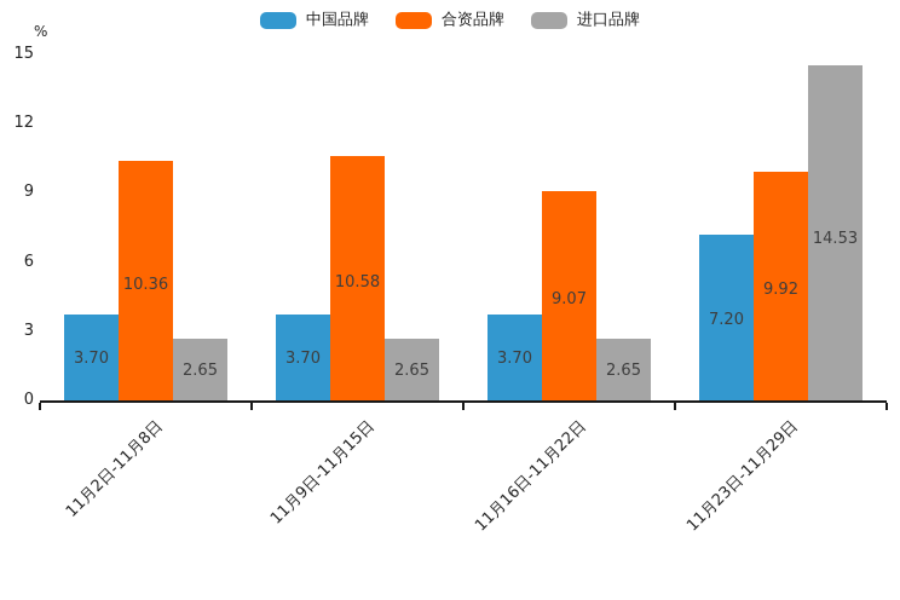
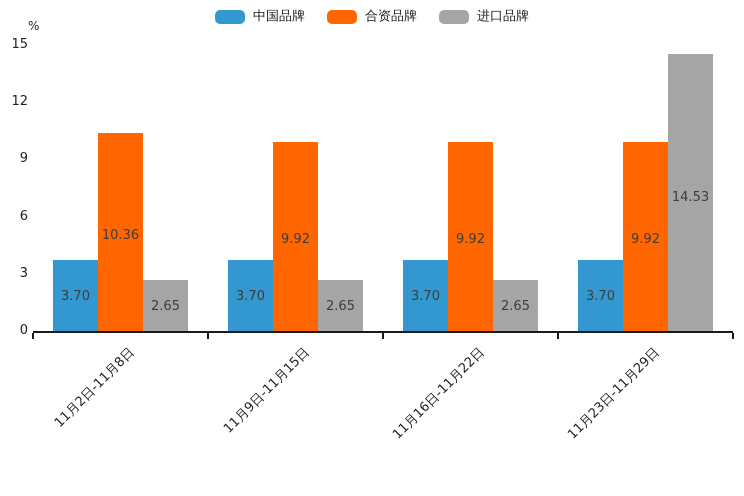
合资品牌/11月9日-11月15日: 10.58 -> 9.92
合资品牌/11月16日-11月22日: 9.07 -> 9.92
中国品牌/11月23日-11月29日: 7.20 -> 3.70
